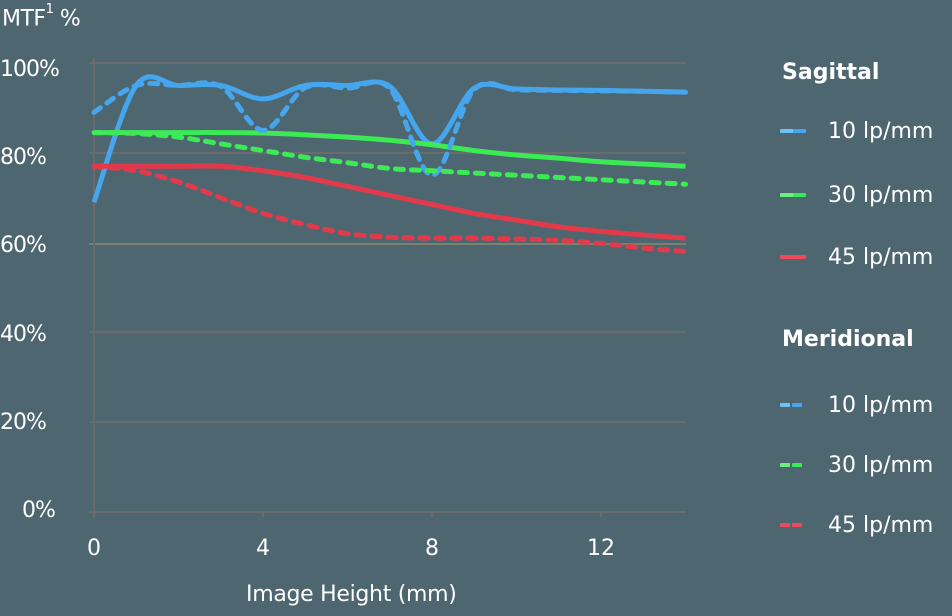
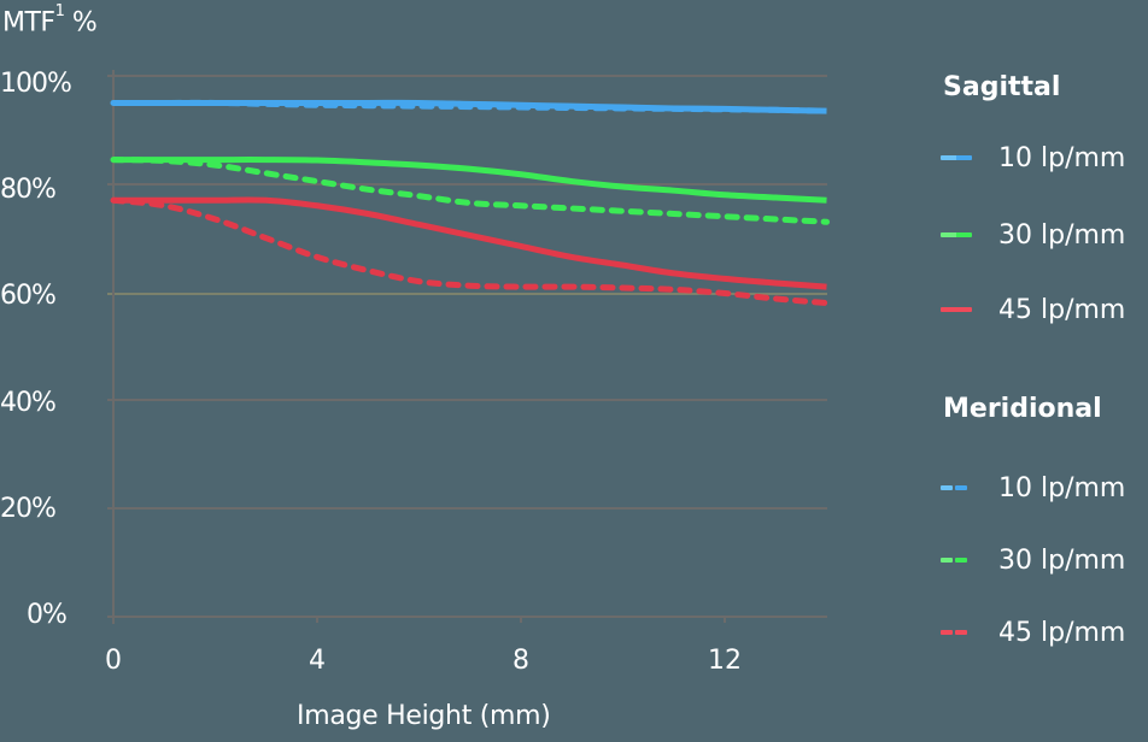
Sagittal 10 lp/mm/0: 69% -> 95%
Meridional 10 lp/mm/0: 89% -> 95%
Sagittal 10 lp/mm/4: 92% -> 95%
Meridional 10 lp/mm/4: 85% -> 95%
Sagittal 10 lp/mm/8: 82% -> 95%
Meridional 10 lp/mm/8: 75% -> 94%
